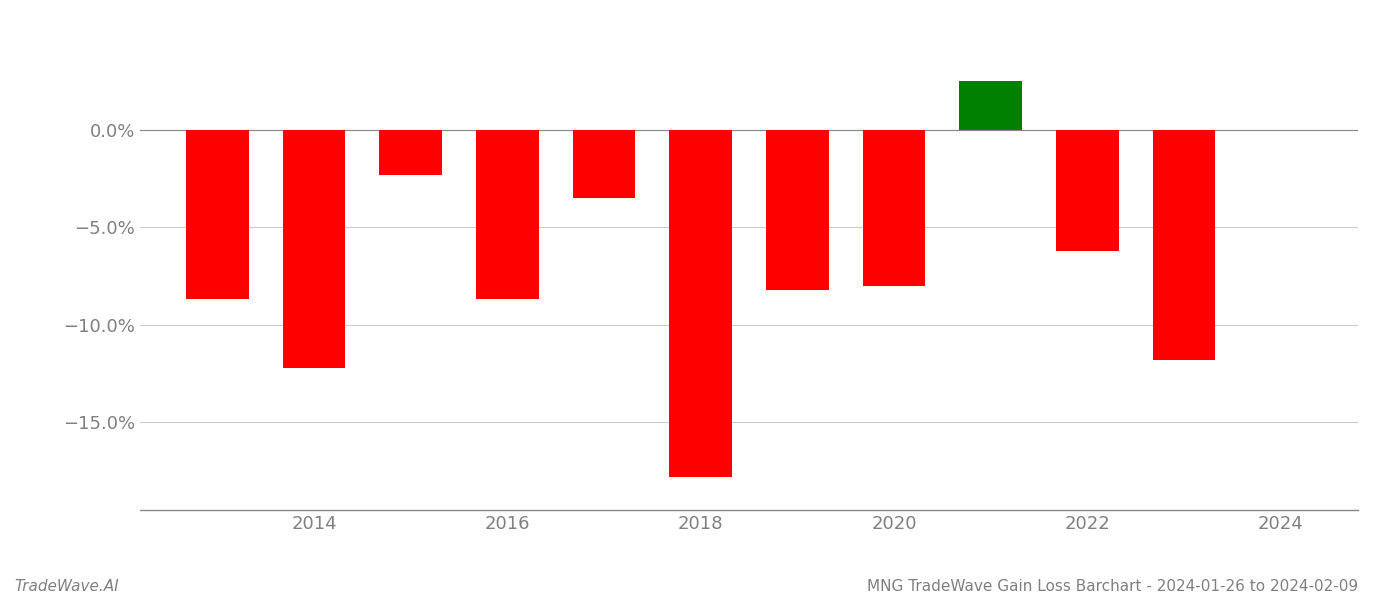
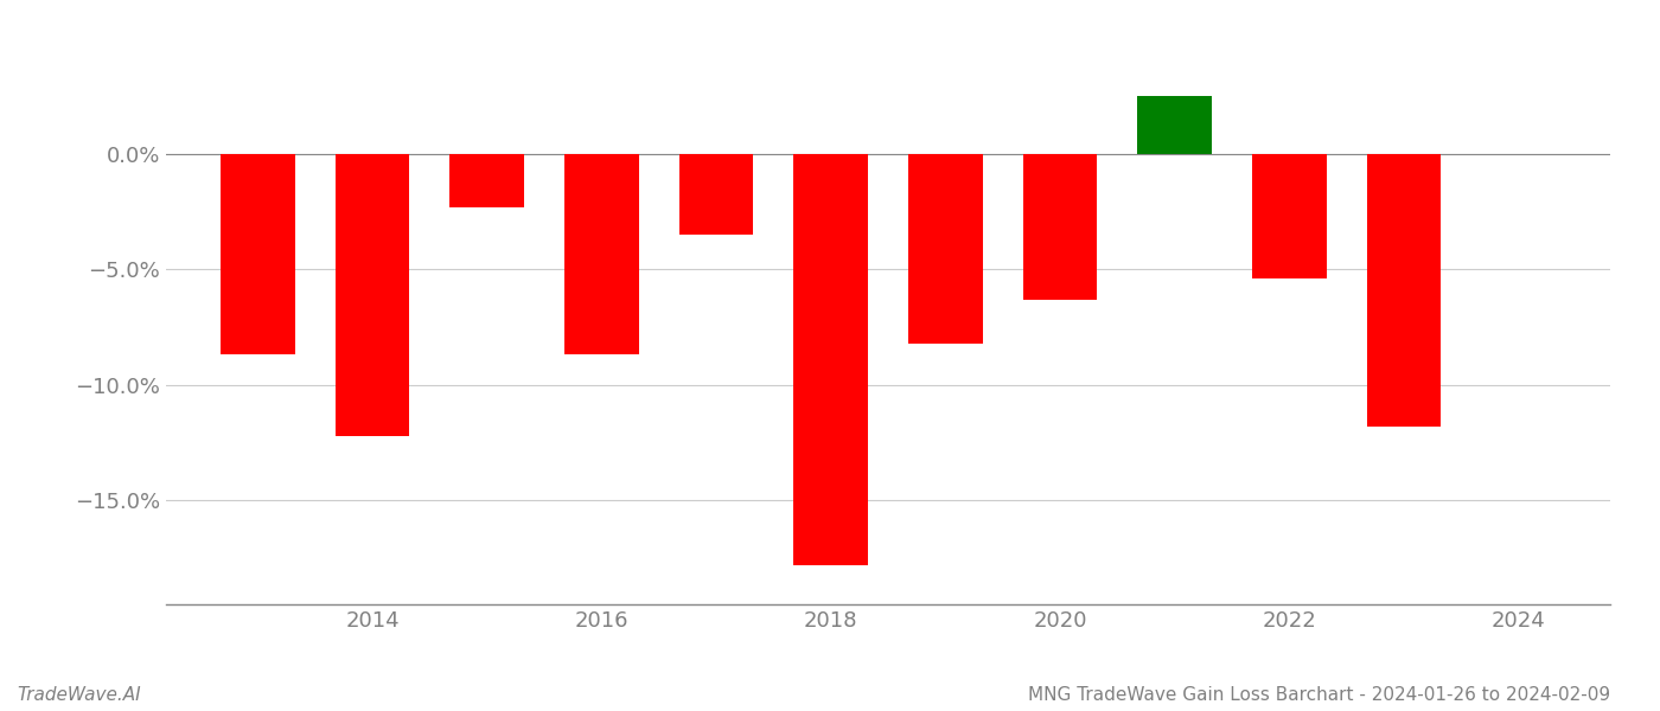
2020: -8.0% -> -6.3%
2022: -6.2% -> -5.4%
